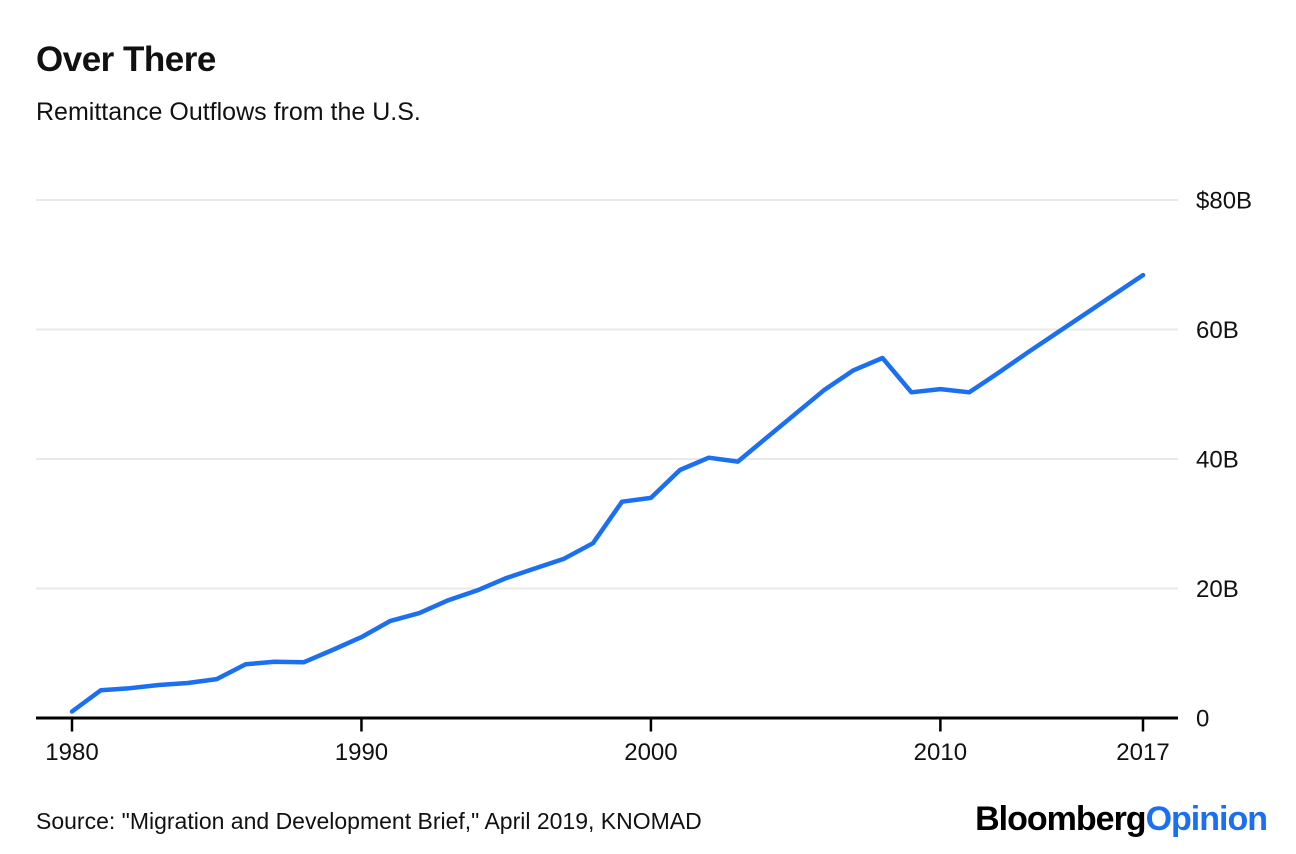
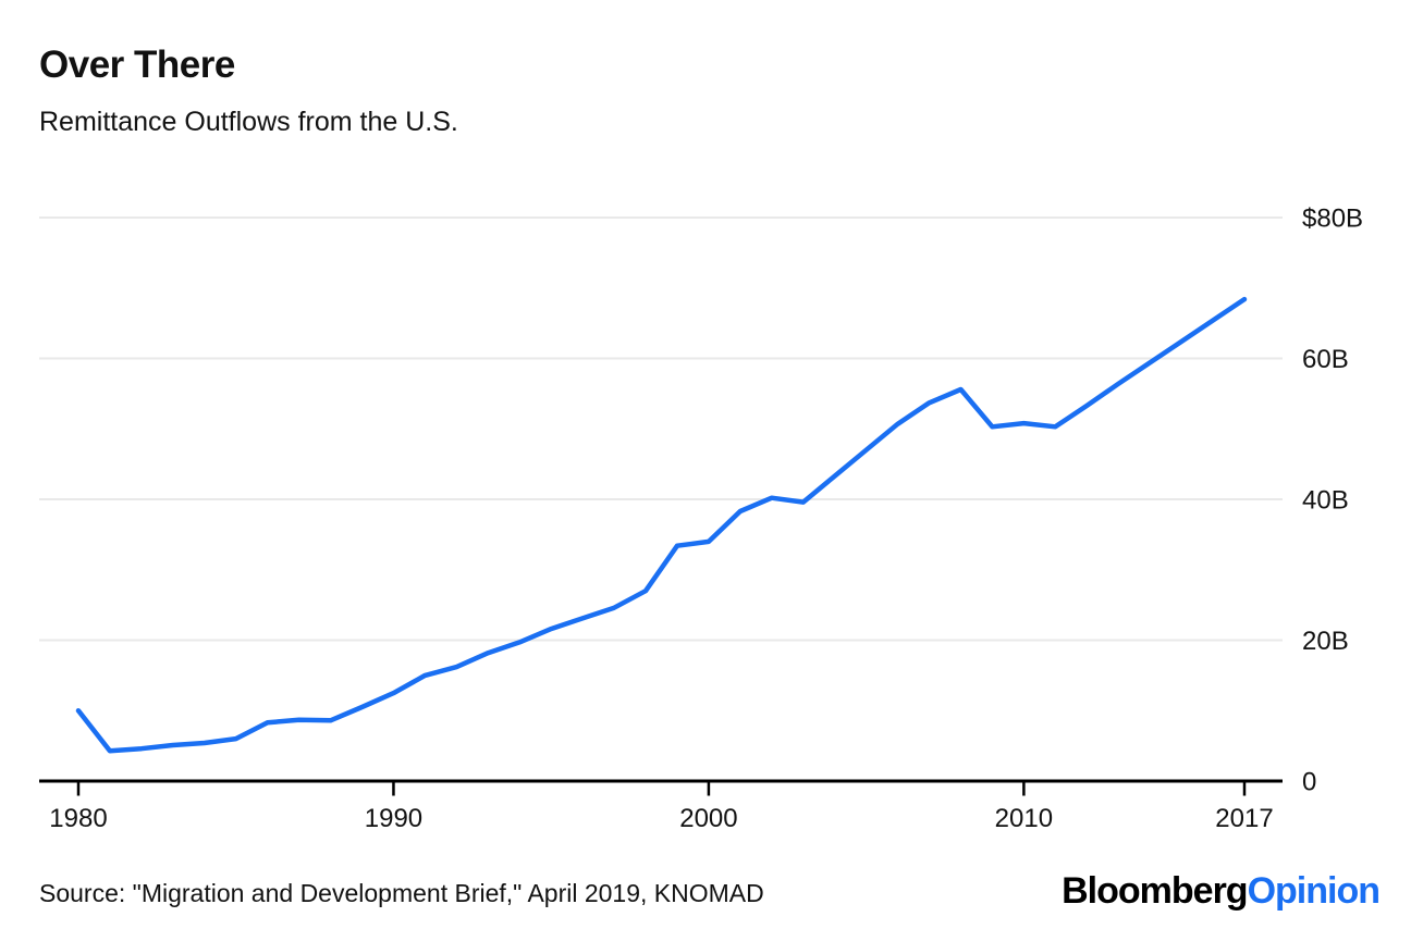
1980: $1B -> $10B
